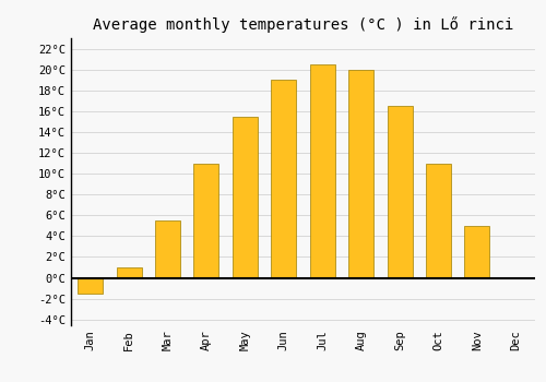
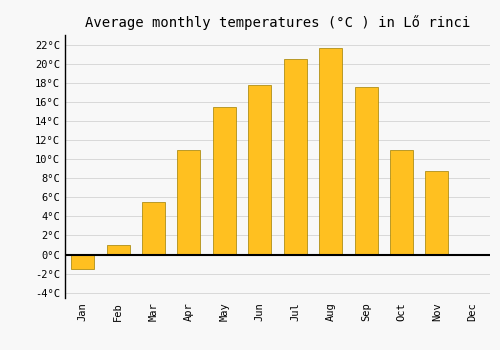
Jun: 19.0°C -> 17.8°C
Aug: 20.0°C -> 21.6°C
Sep: 16.5°C -> 17.6°C
Nov: 5.0°C -> 8.8°C
